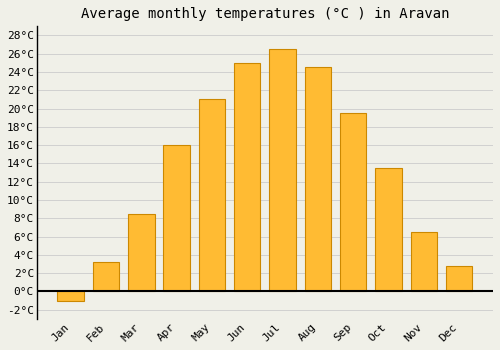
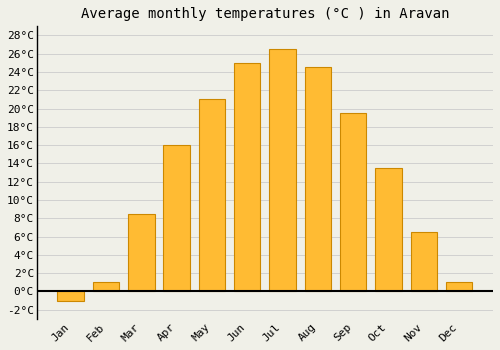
Feb: 3.2°C -> 1.0°C
Dec: 2.8°C -> 1.0°C
